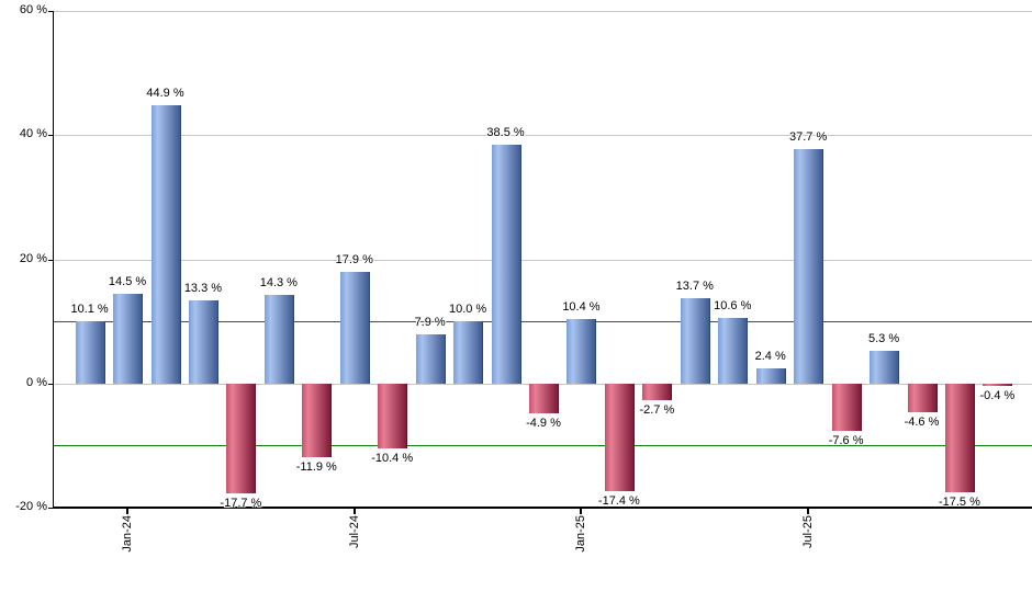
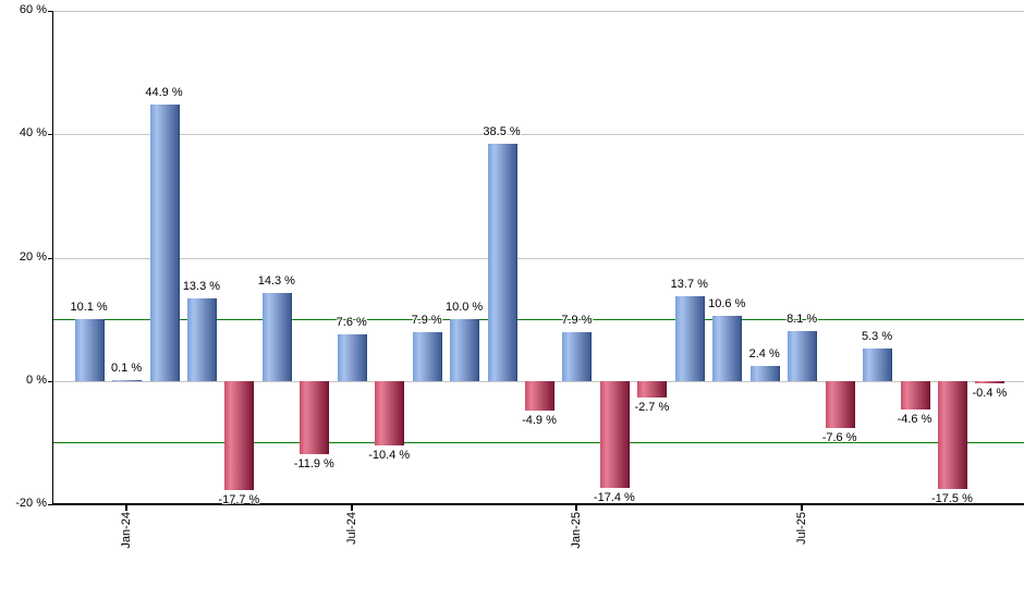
Jan-24: 14.5 -> 0.1
Jul-24: 17.9 -> 7.6
Jan-25: 10.4 -> 7.9
Jul-25: 37.7 -> 8.1
